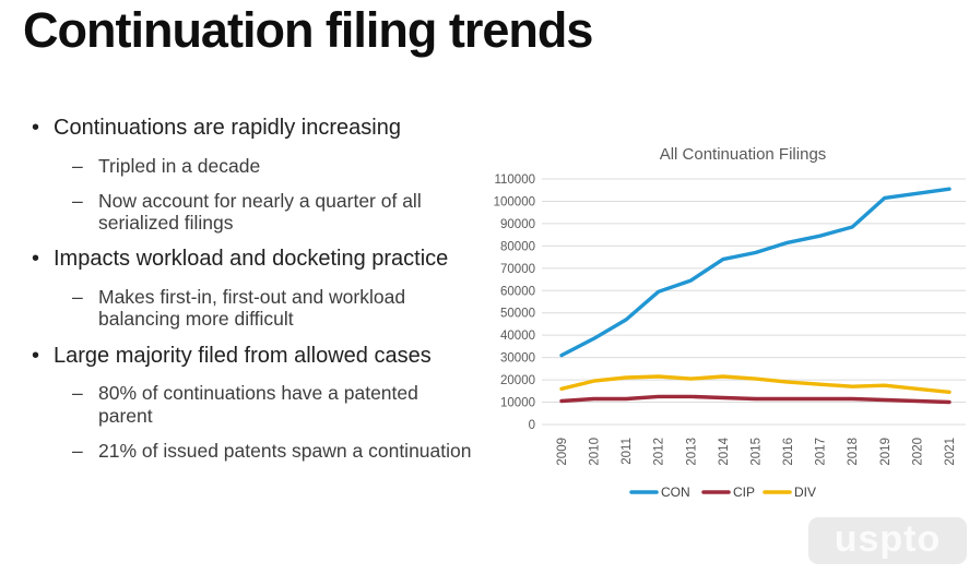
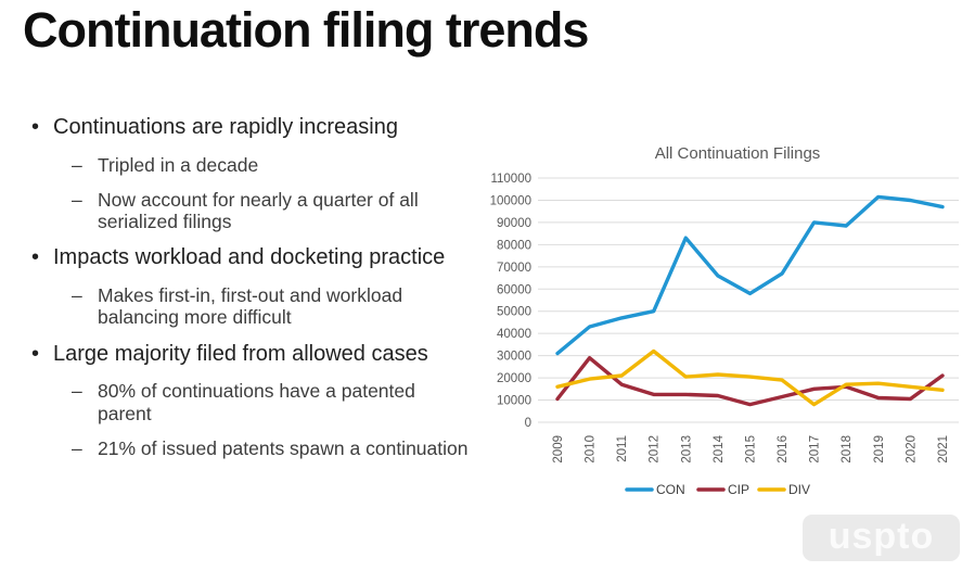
CON/2010: 38000 -> 43000
CIP/2010: 12000 -> 29000
CIP/2011: 12000 -> 17000
CON/2012: 60000 -> 50000
DIV/2012: 22000 -> 32000
CON/2013: 64000 -> 83000
CON/2014: 74000 -> 66000
CON/2015: 77000 -> 58000
CIP/2015: 12000 -> 8000
CON/2016: 82000 -> 67000
CON/2017: 84000 -> 90000
CIP/2017: 12000 -> 15000
DIV/2017: 18000 -> 8000
CIP/2018: 12000 -> 16000
CON/2020: 104000 -> 100000
CON/2021: 106000 -> 97000
CIP/2021: 10000 -> 21000
